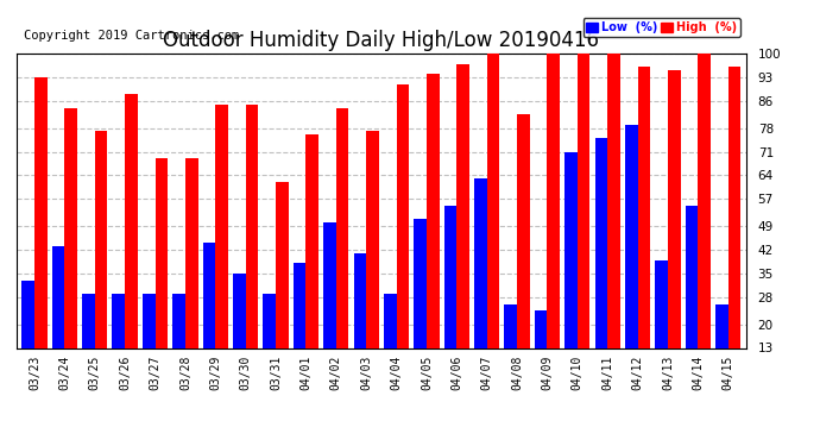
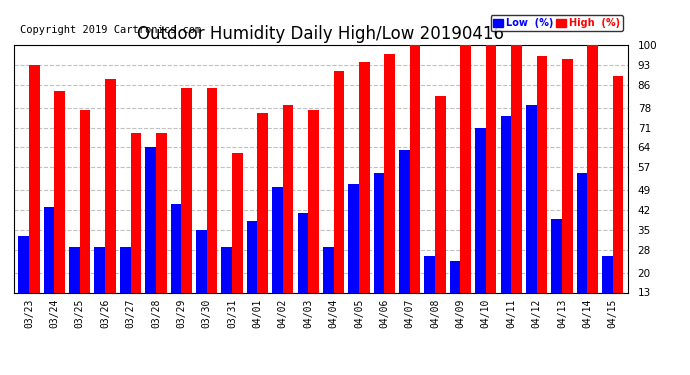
Low (%)/03/28: 29 -> 64
High (%)/04/02: 84 -> 79
High (%)/04/15: 96 -> 89
